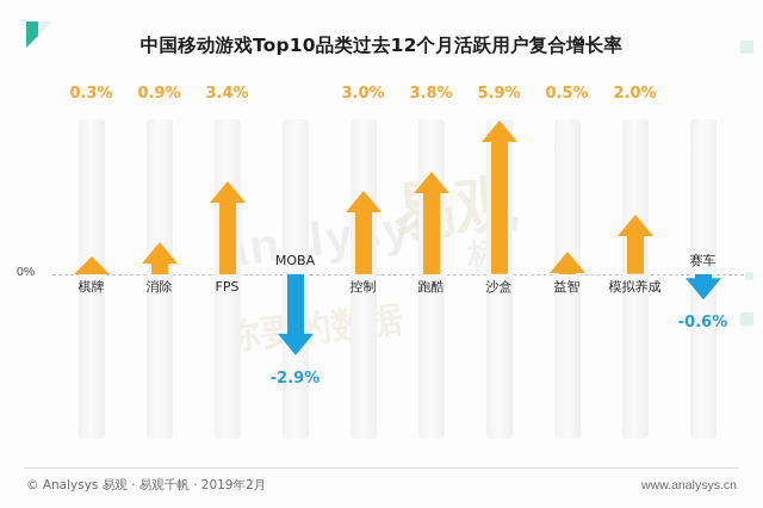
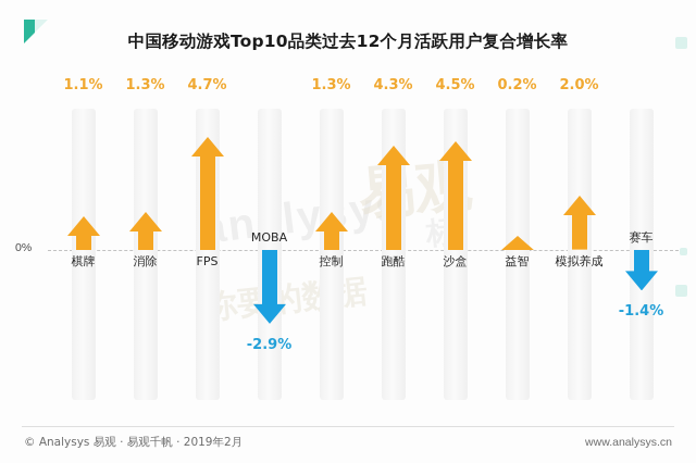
棋牌: 0.3% -> 1.1%
消除: 0.9% -> 1.3%
FPS: 3.4% -> 4.7%
控制: 3.0% -> 1.3%
跑酷: 3.8% -> 4.3%
沙盒: 5.9% -> 4.5%
益智: 0.5% -> 0.2%
赛车: -0.6% -> -1.4%
